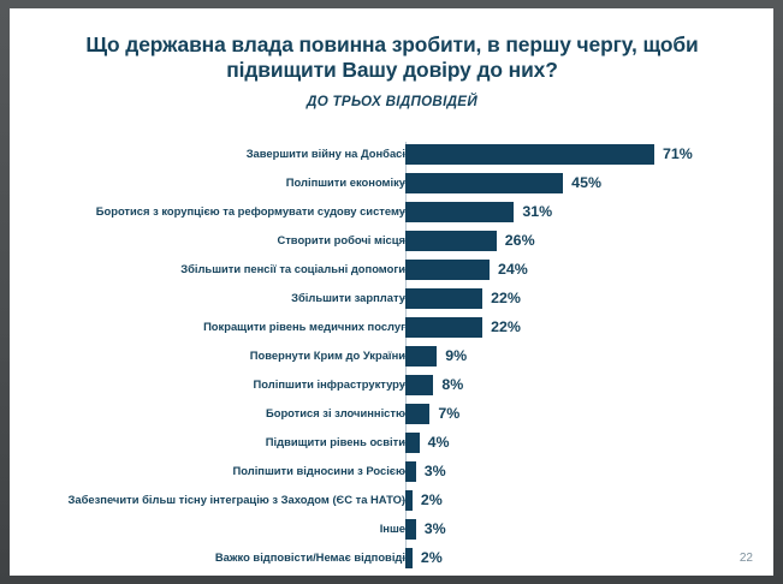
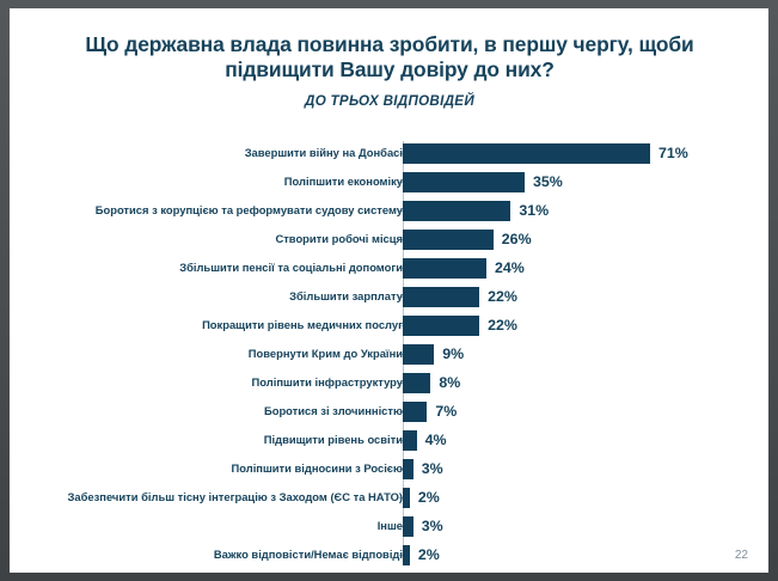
Поліпшити економіку: 45% -> 35%
